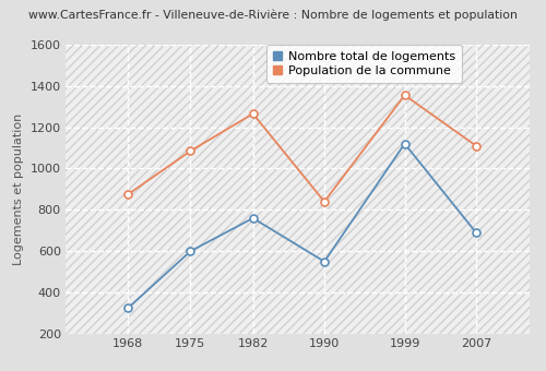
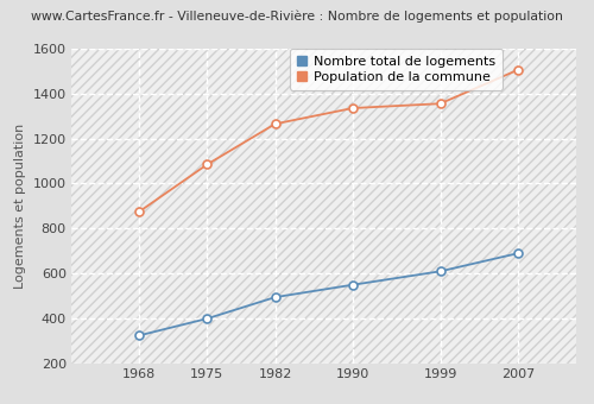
Nombre total de logements/1975: 600 -> 400
Nombre total de logements/1982: 760 -> 500
Population de la commune/1990: 840 -> 1340
Nombre total de logements/1999: 1120 -> 610
Population de la commune/2007: 1110 -> 1500
